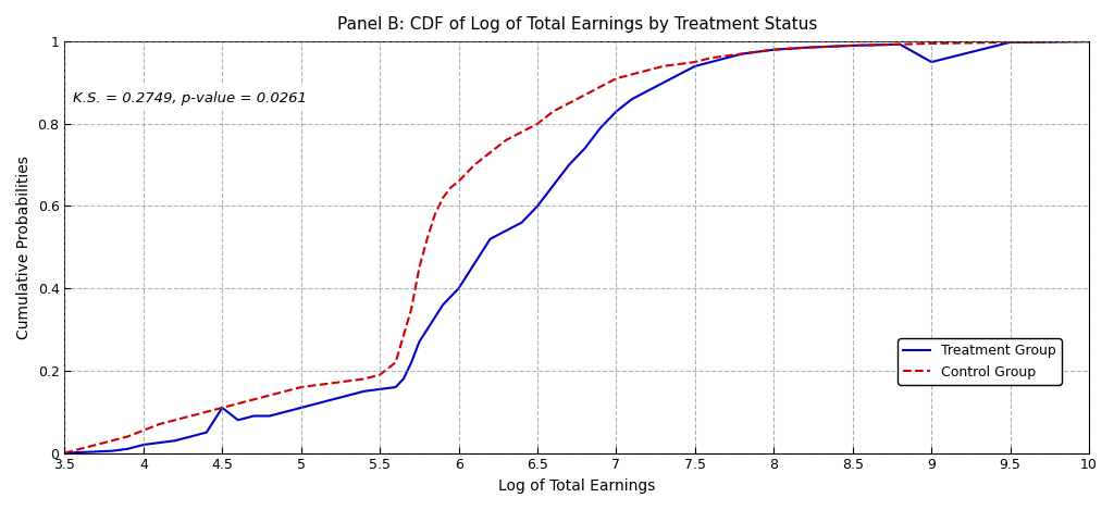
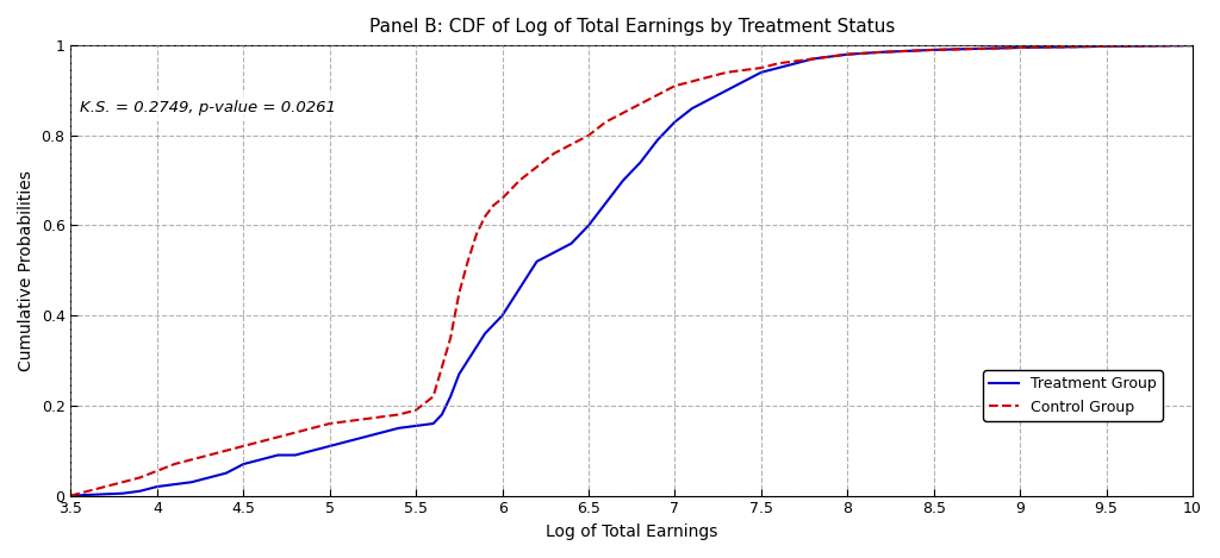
Treatment Group/4.5: 0.110 -> 0.070
Treatment Group/9: 0.950 -> 0.995
